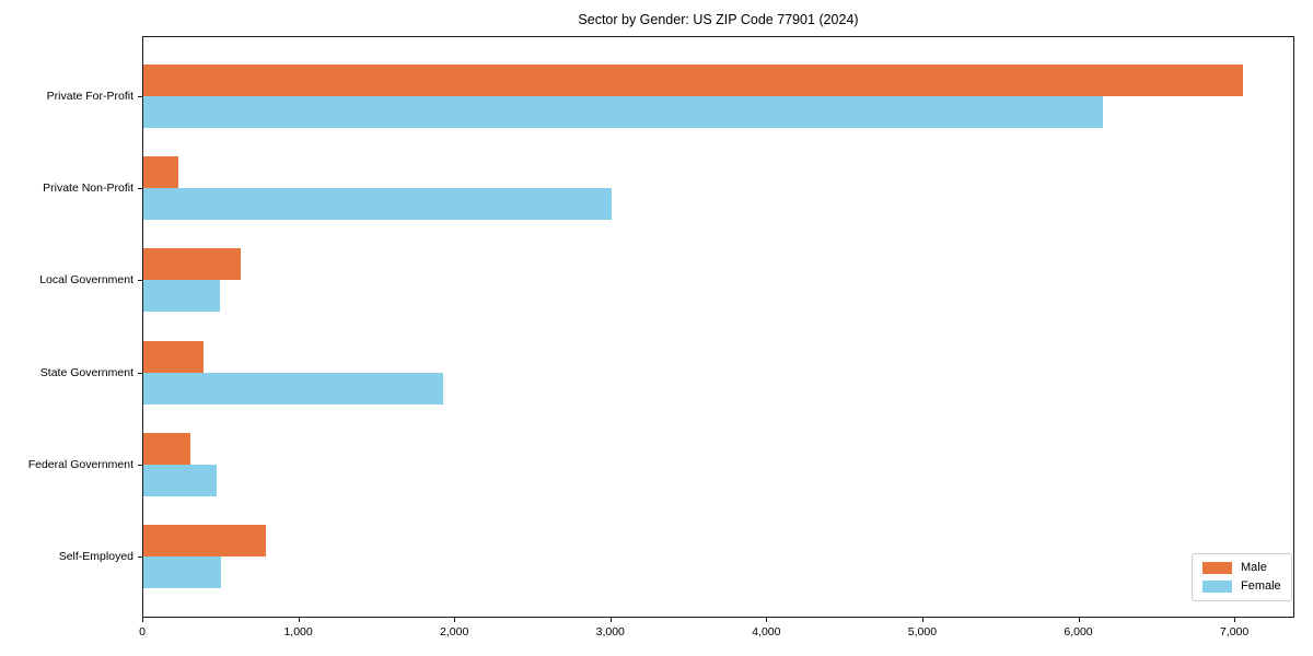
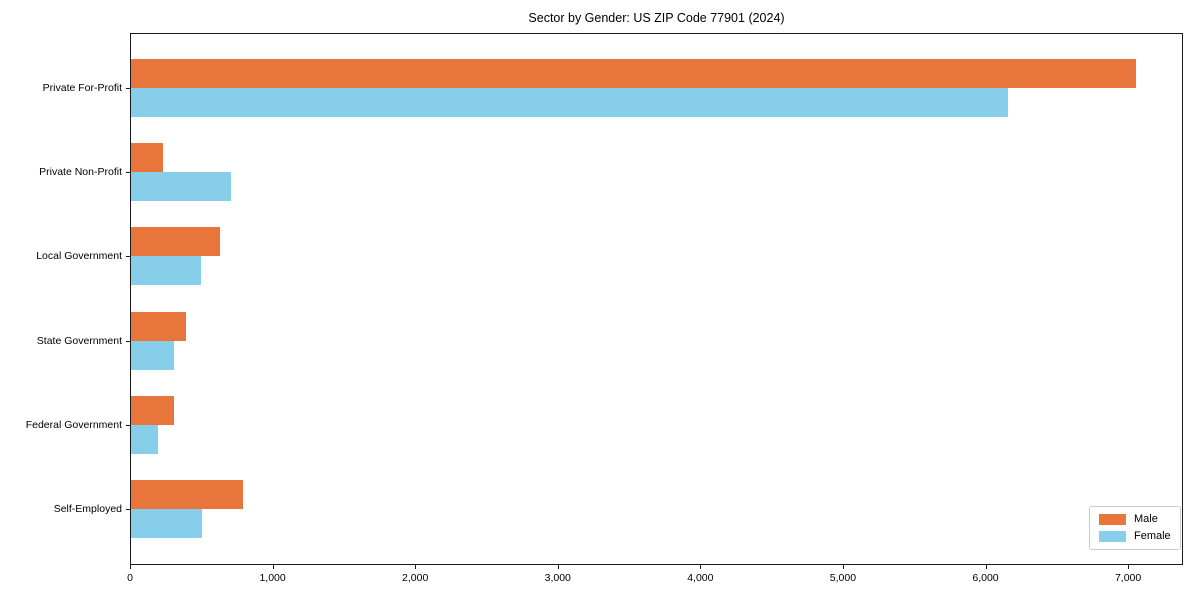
Female/Private Non-Profit: 3000 -> 700
Female/State Government: 1920 -> 300
Female/Federal Government: 470 -> 190
